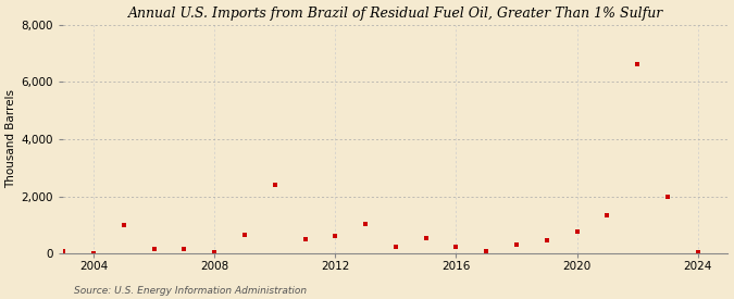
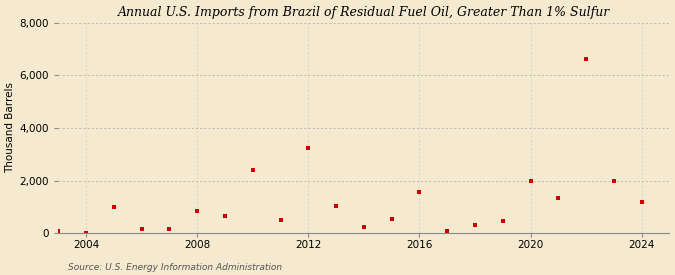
2008: 50 -> 850
2012: 600 -> 3,250
2016: 250 -> 1,550
2020: 750 -> 2,000
2024: 50 -> 1,200
